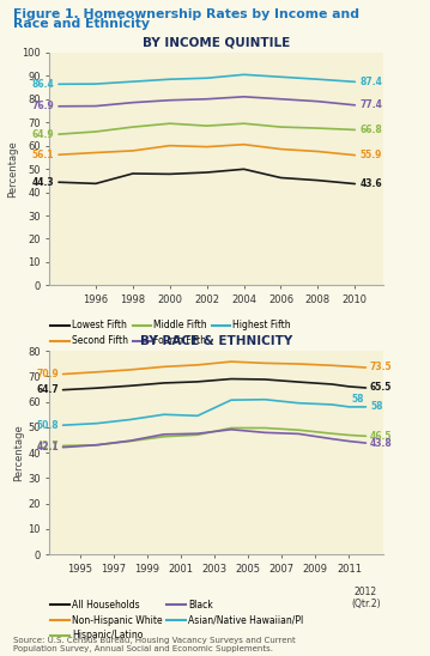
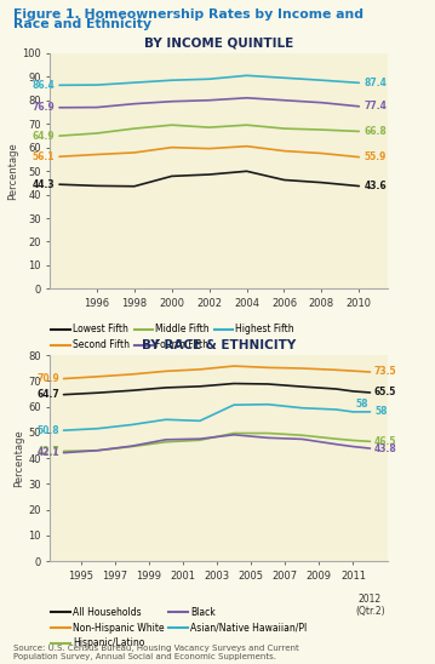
BY INCOME QUINTILE/Lowest Fifth/1998: 48 -> 44
